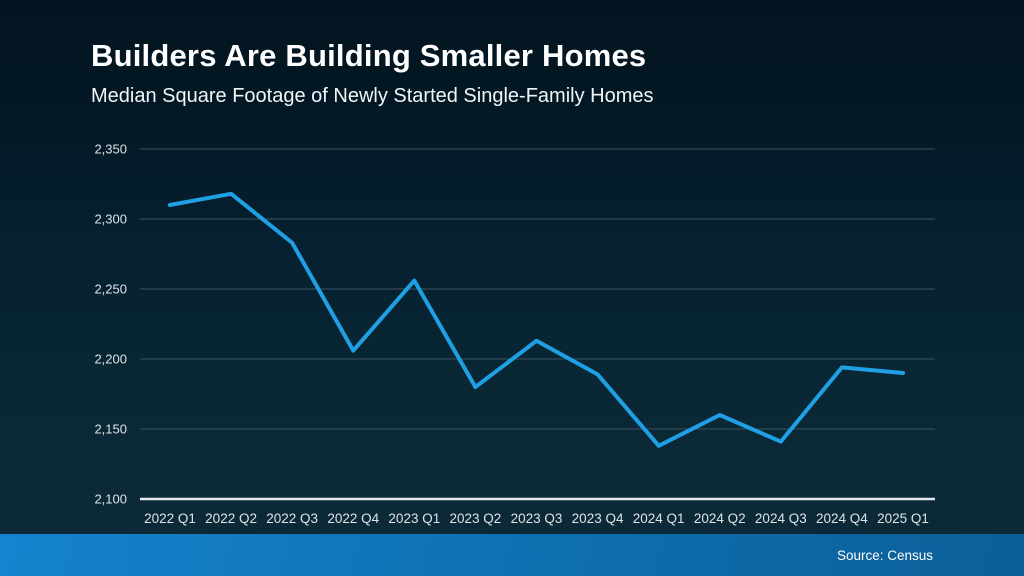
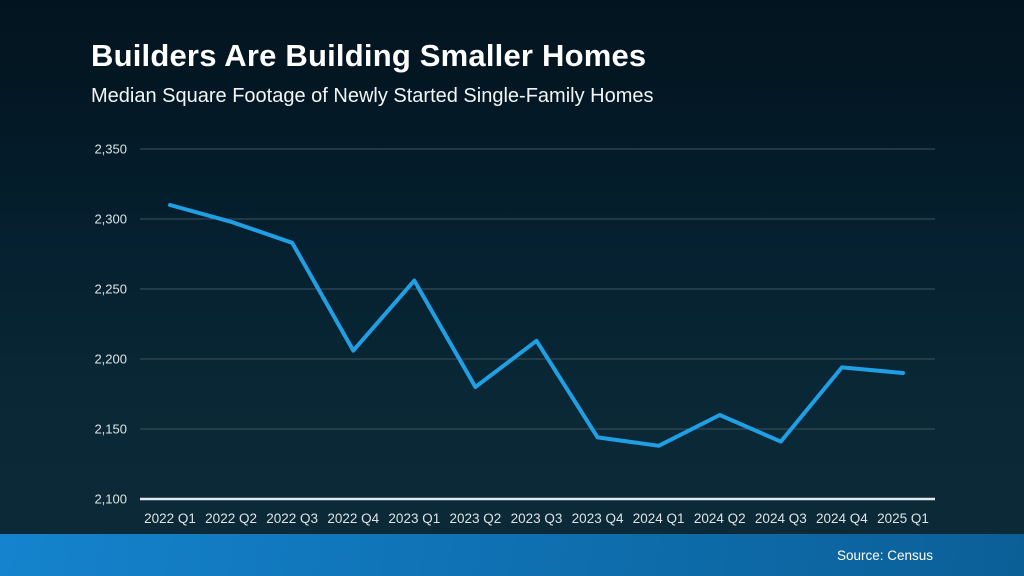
2022 Q2: 2318 -> 2298
2023 Q4: 2189 -> 2144
